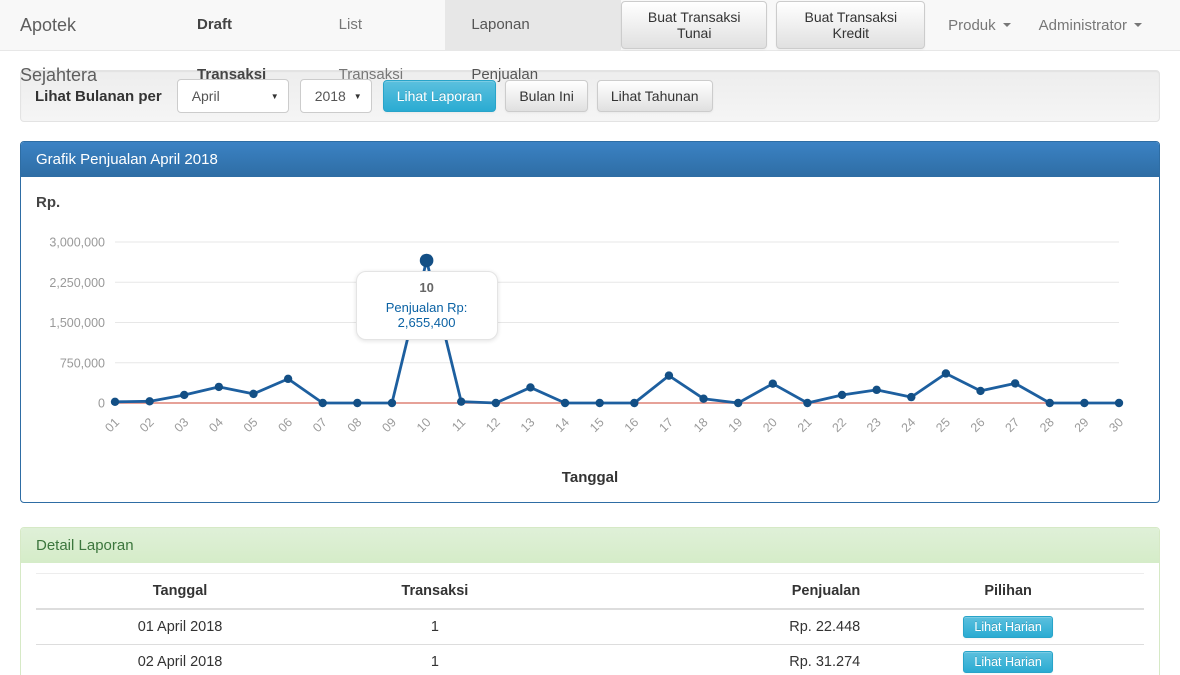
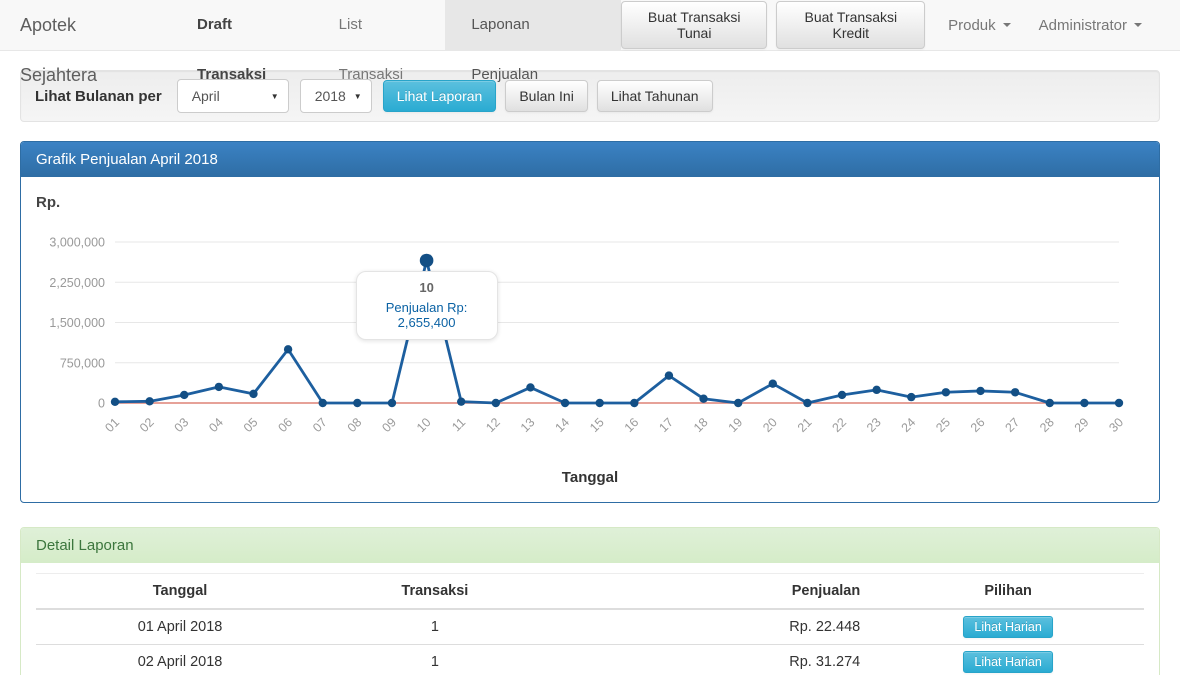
06: 400000 -> 1000000
25: 600000 -> 200000
27: 400000 -> 200000
